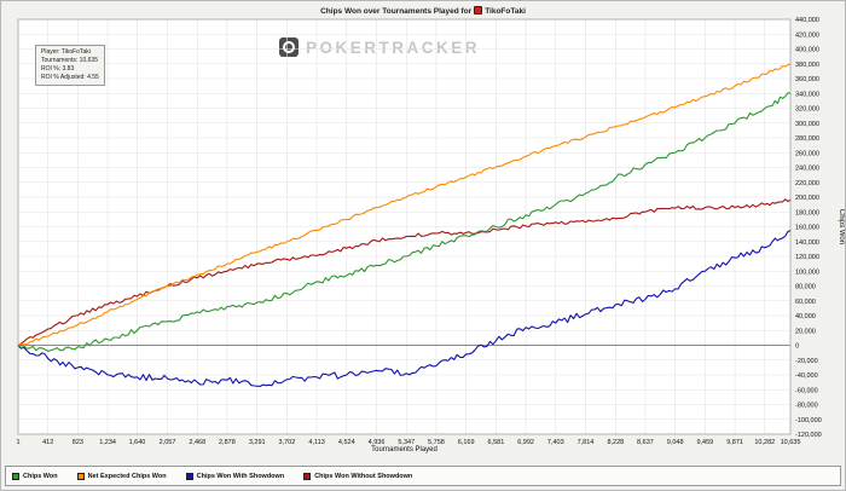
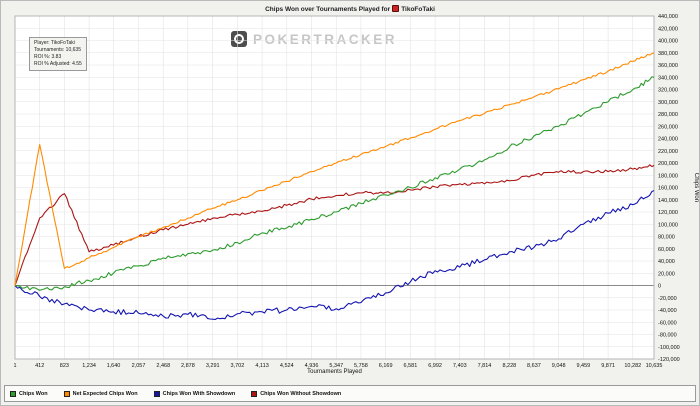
Net Expected Chips Won/412: 10000 -> 230000
Chips Won Without Showdown/412: 20000 -> 110000
Chips Won Without Showdown/823: 40000 -> 150000
